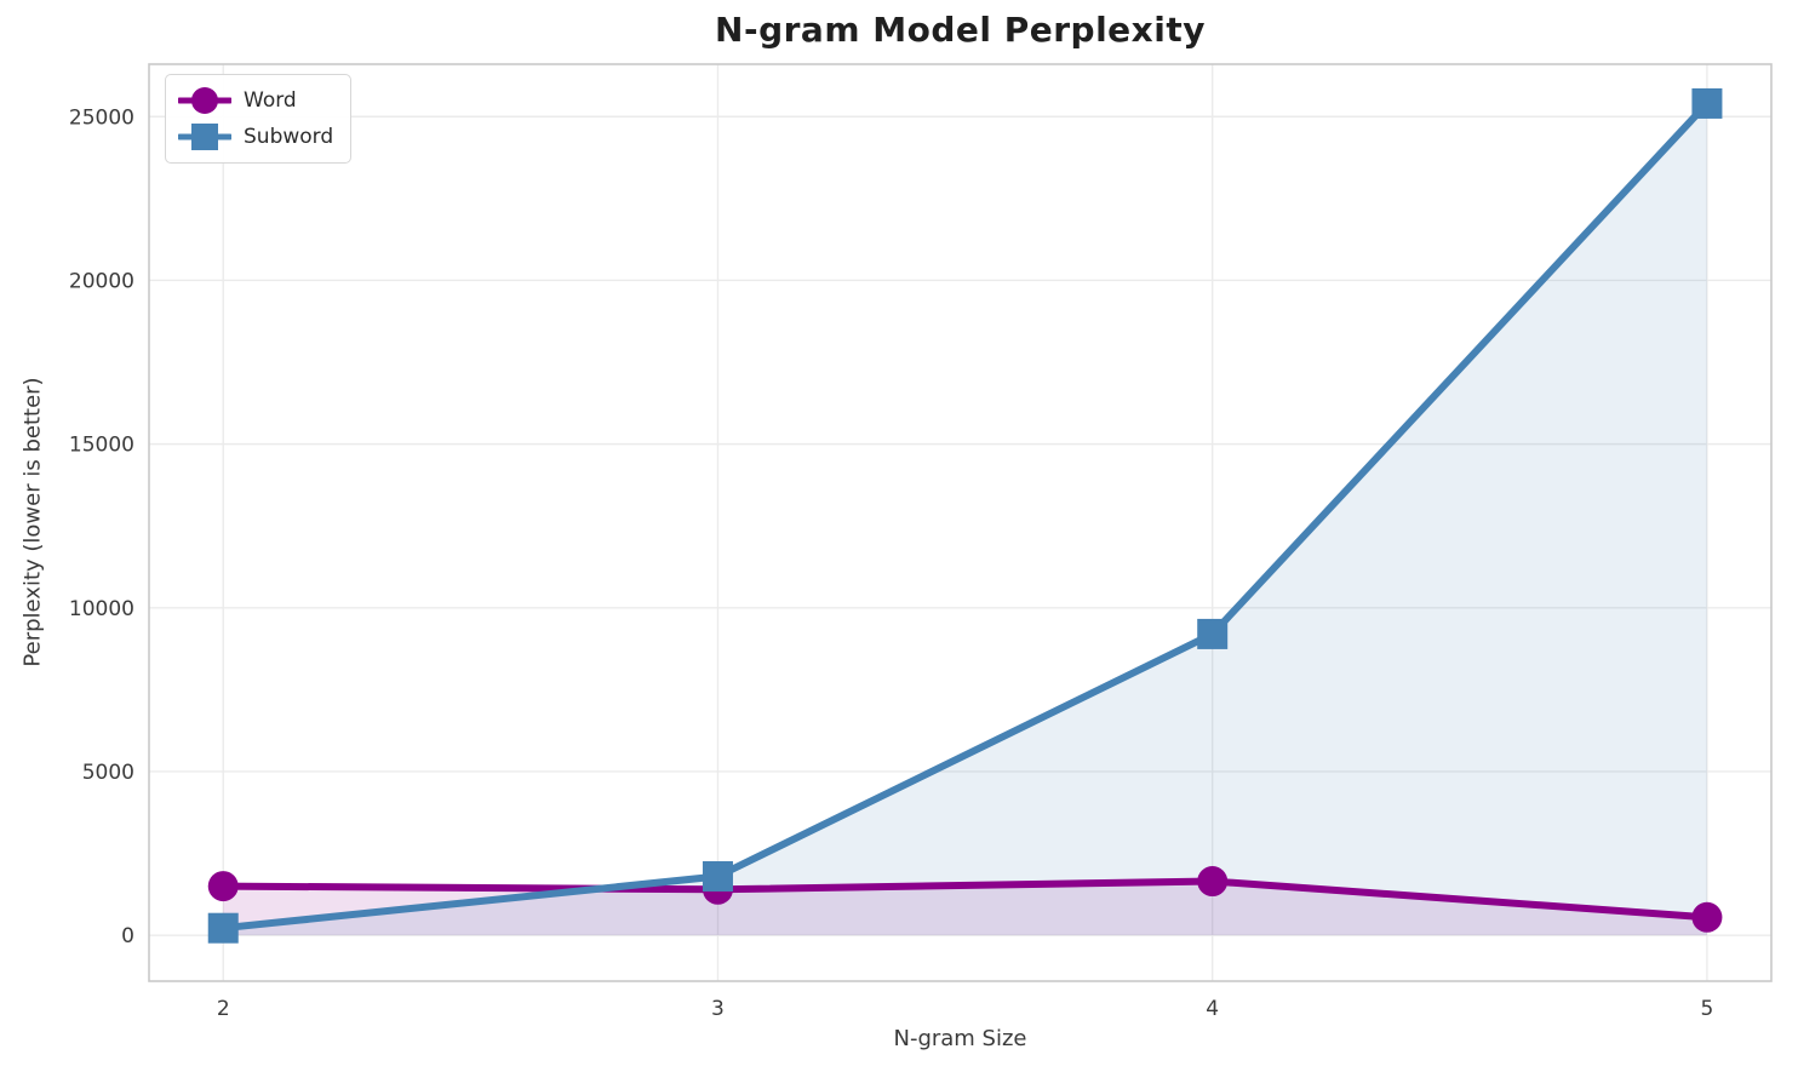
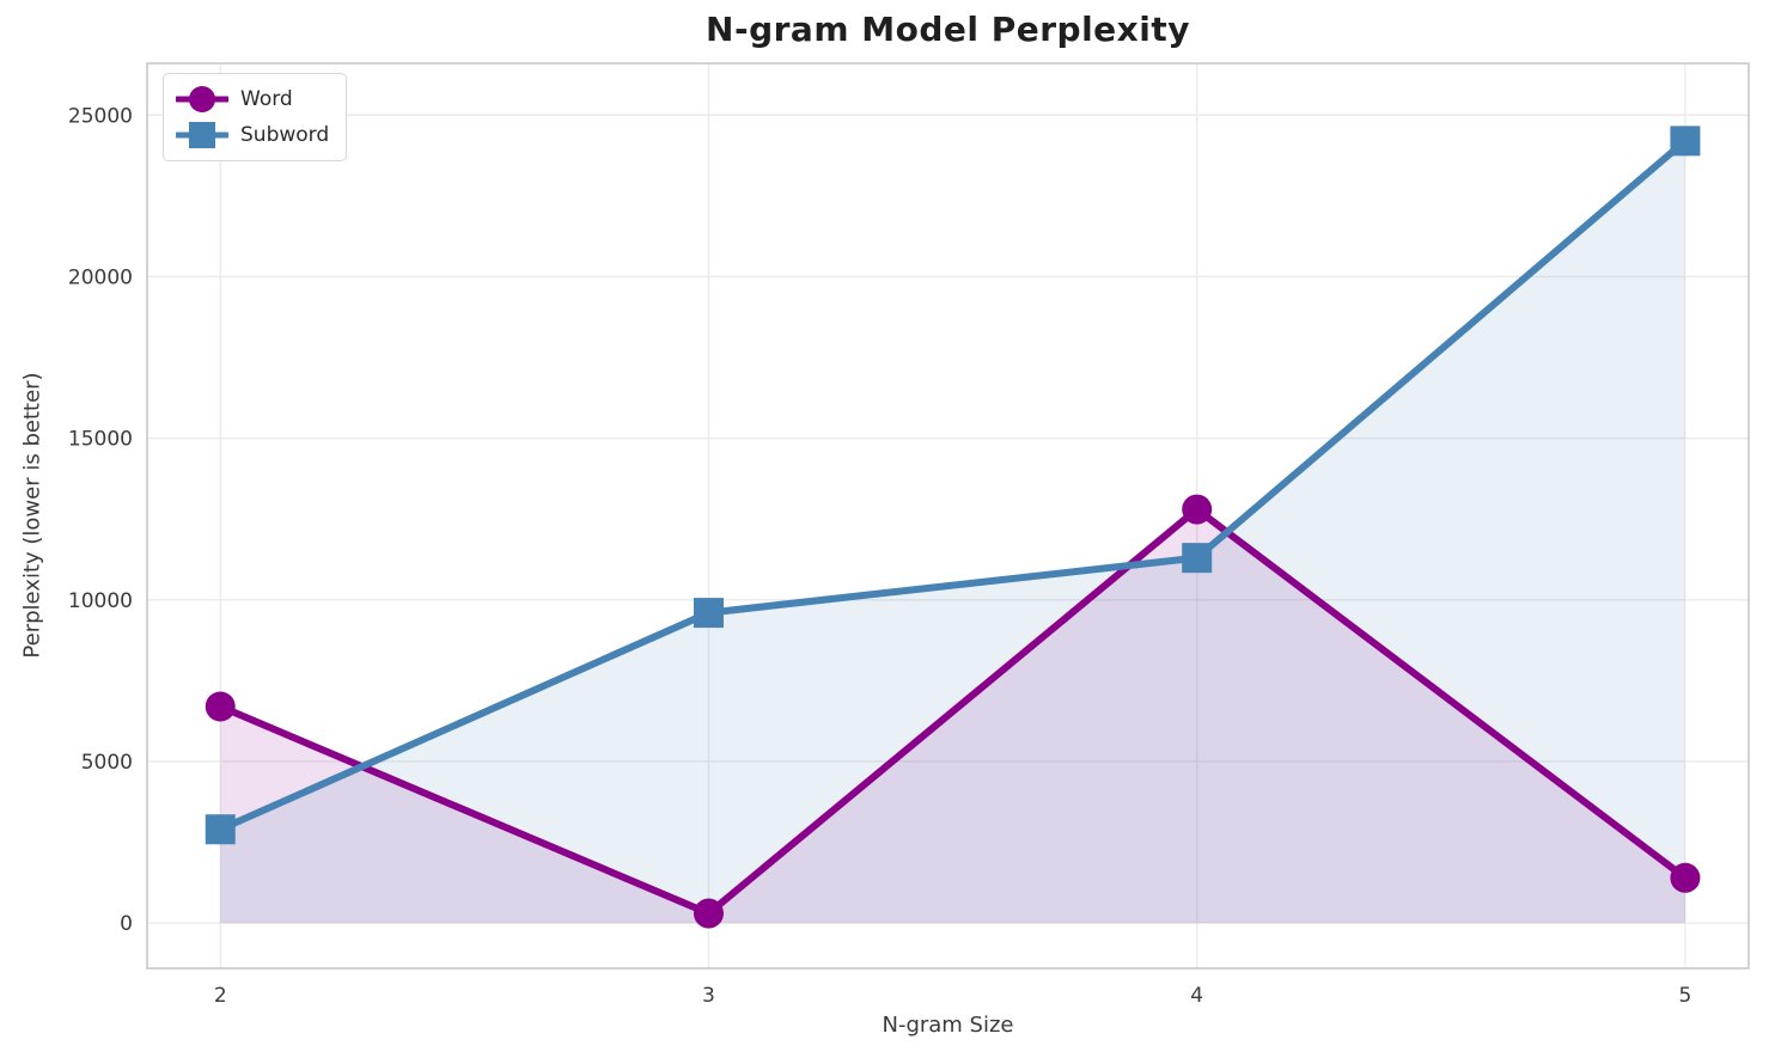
Word/2: 1500 -> 6700
Subword/2: 200 -> 2900
Word/3: 1400 -> 300
Subword/3: 1800 -> 9600
Word/4: 1600 -> 12800
Subword/4: 9200 -> 11300
Word/5: 600 -> 1400
Subword/5: 25400 -> 24200
